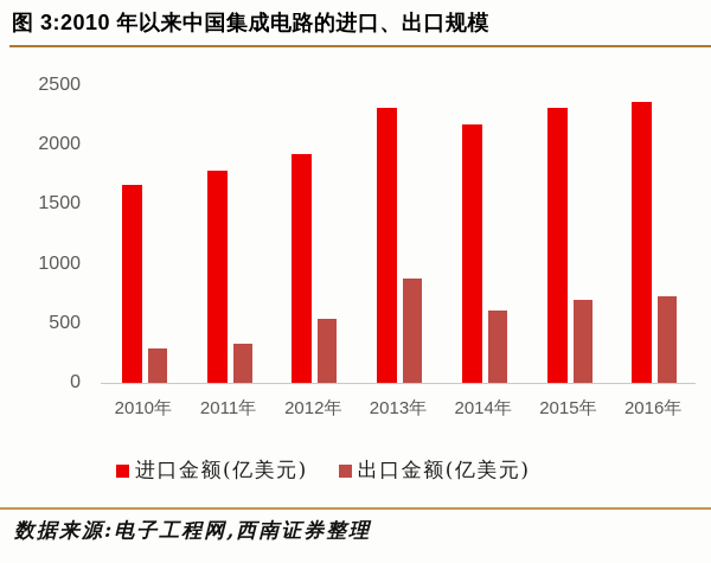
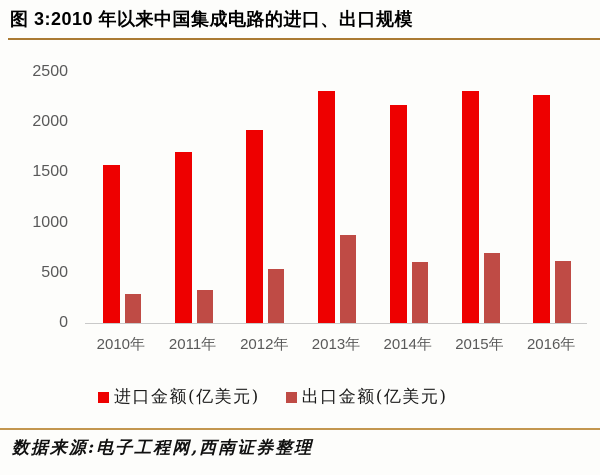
进口金额(亿美元)/2010年: 1660 -> 1570
进口金额(亿美元)/2011年: 1780 -> 1700
进口金额(亿美元)/2016年: 2360 -> 2270
出口金额(亿美元)/2016年: 730 -> 610
